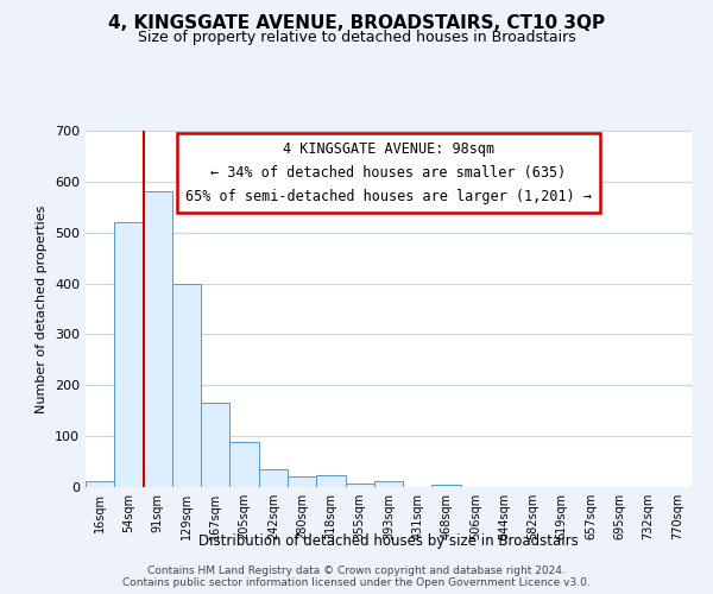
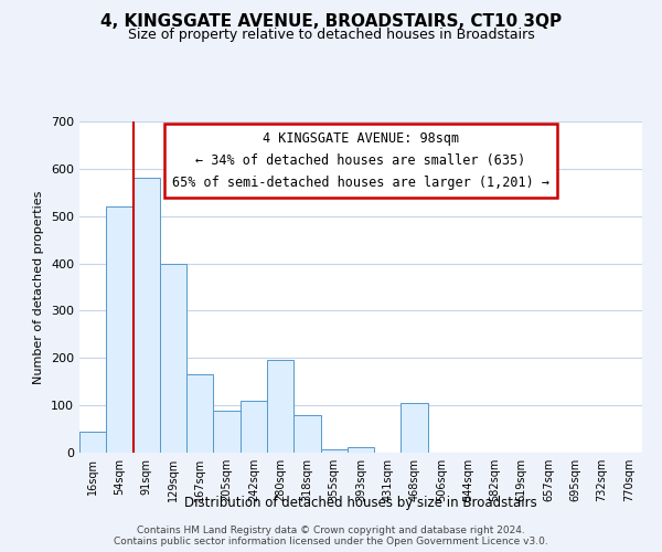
16sqm: 12 -> 45
242sqm: 35 -> 110
280sqm: 22 -> 195
318sqm: 24 -> 80
468sqm: 5 -> 105
